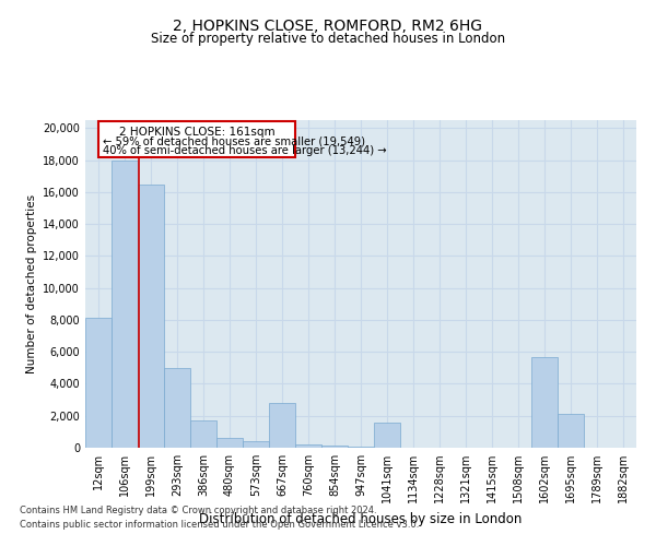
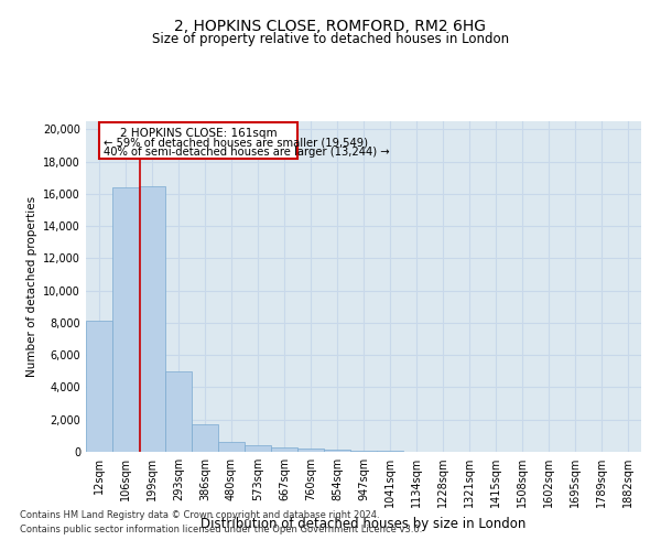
106sqm: 18,000 -> 16,400
667sqm: 2,800 -> 300
1041sqm: 1,600 -> 0
1602sqm: 5,700 -> 0
1695sqm: 2,100 -> 0
